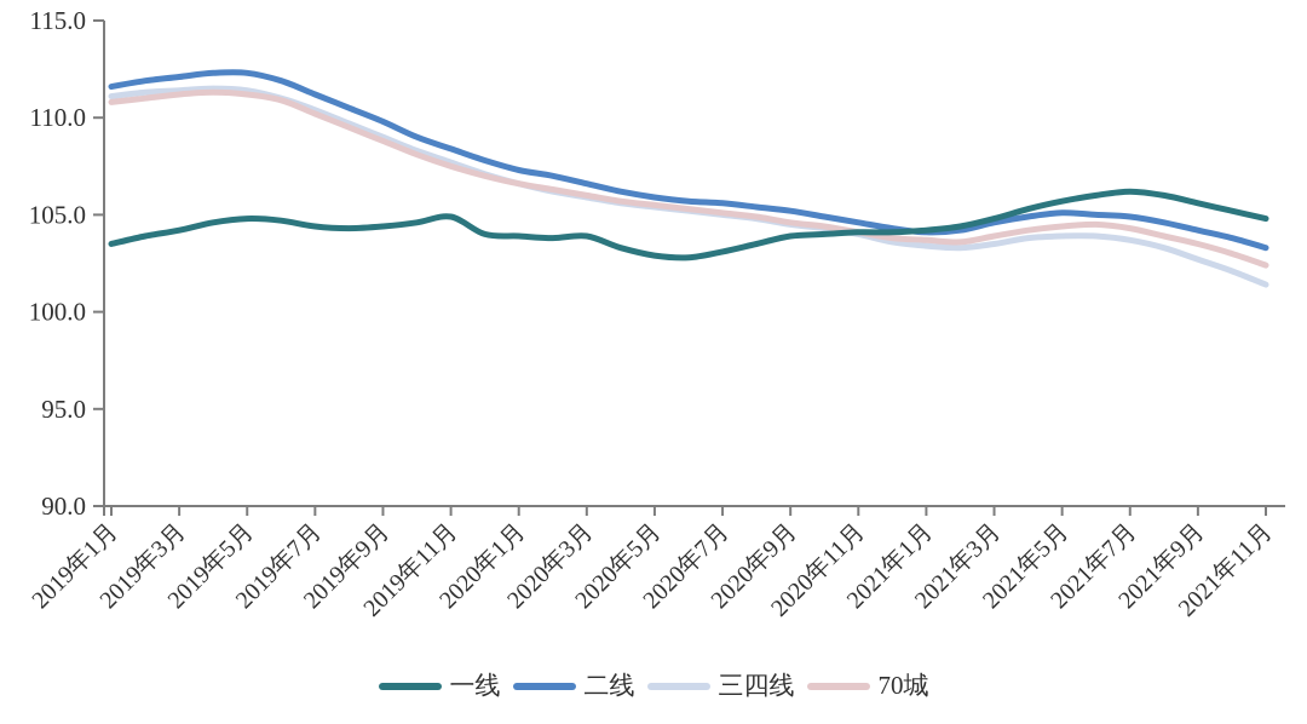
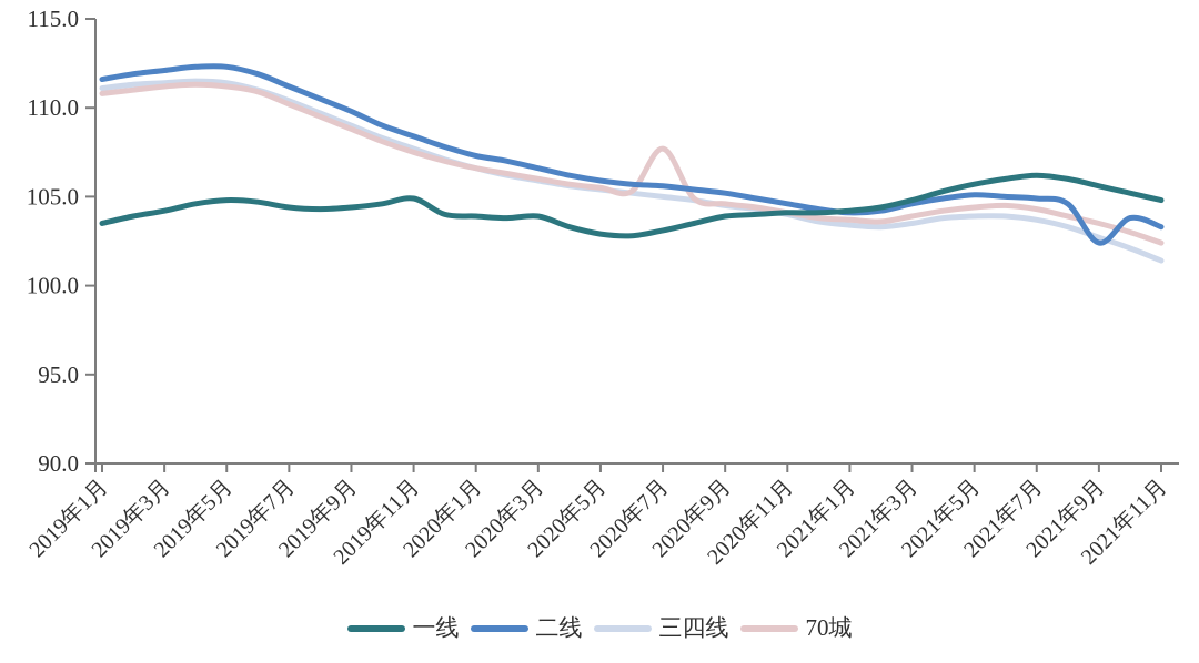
70城/2020年7月: 105.1 -> 107.7
二线/2021年9月: 104.2 -> 102.4
